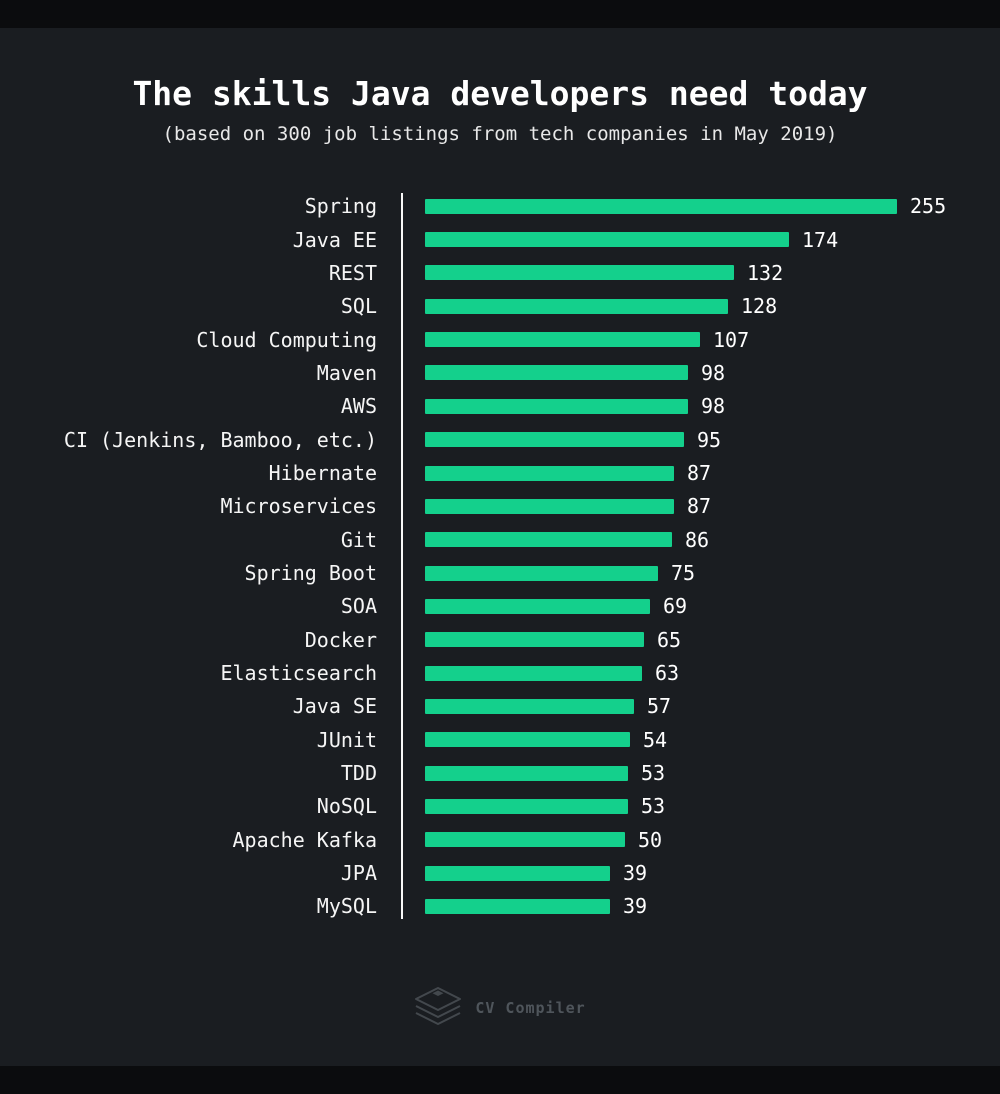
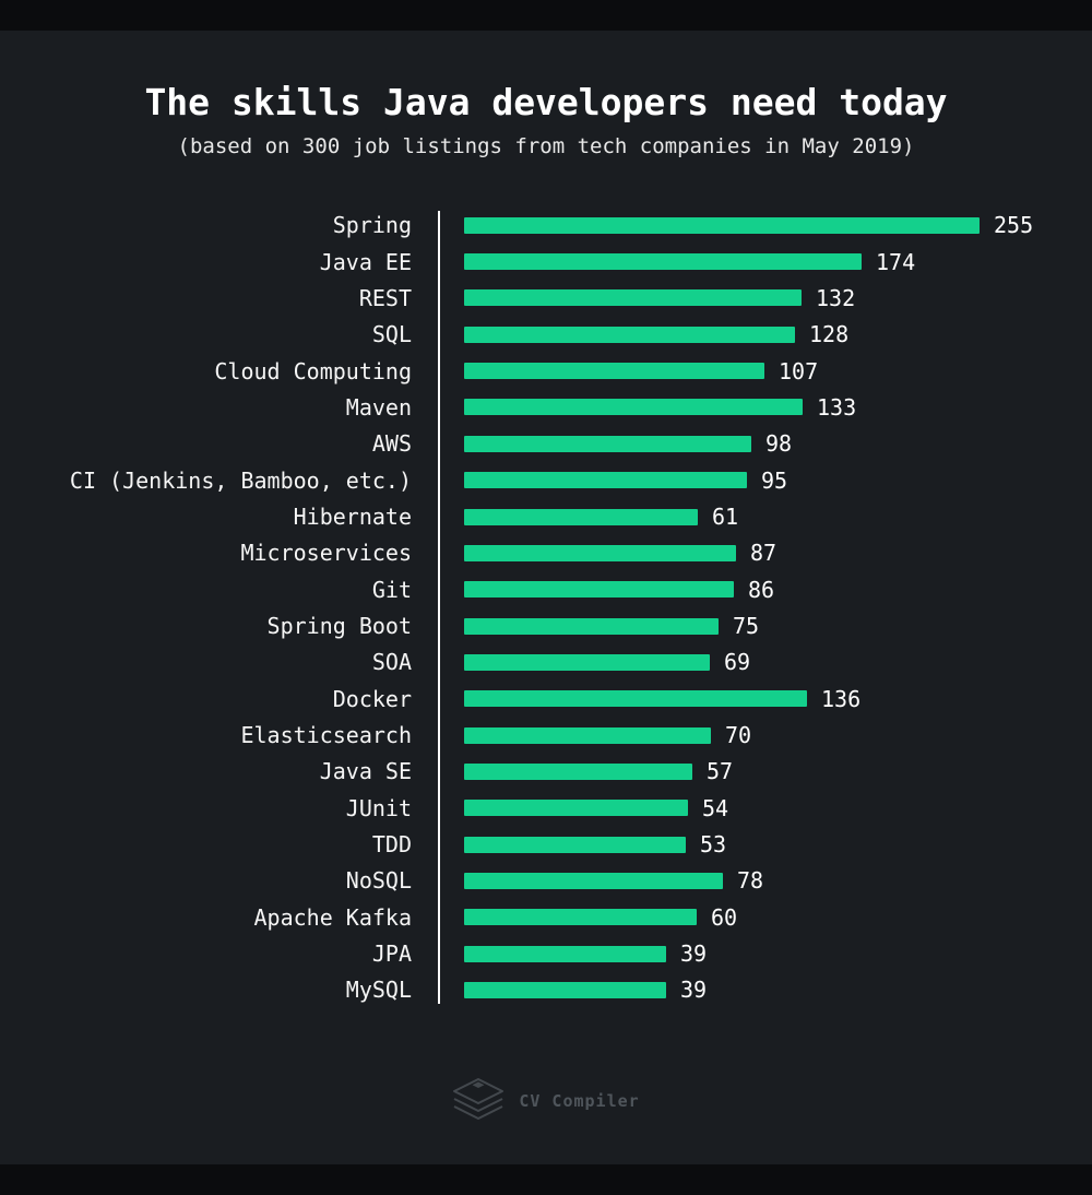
Maven: 98 -> 133
Hibernate: 87 -> 61
Docker: 65 -> 136
Elasticsearch: 63 -> 70
NoSQL: 53 -> 78
Apache Kafka: 50 -> 60
